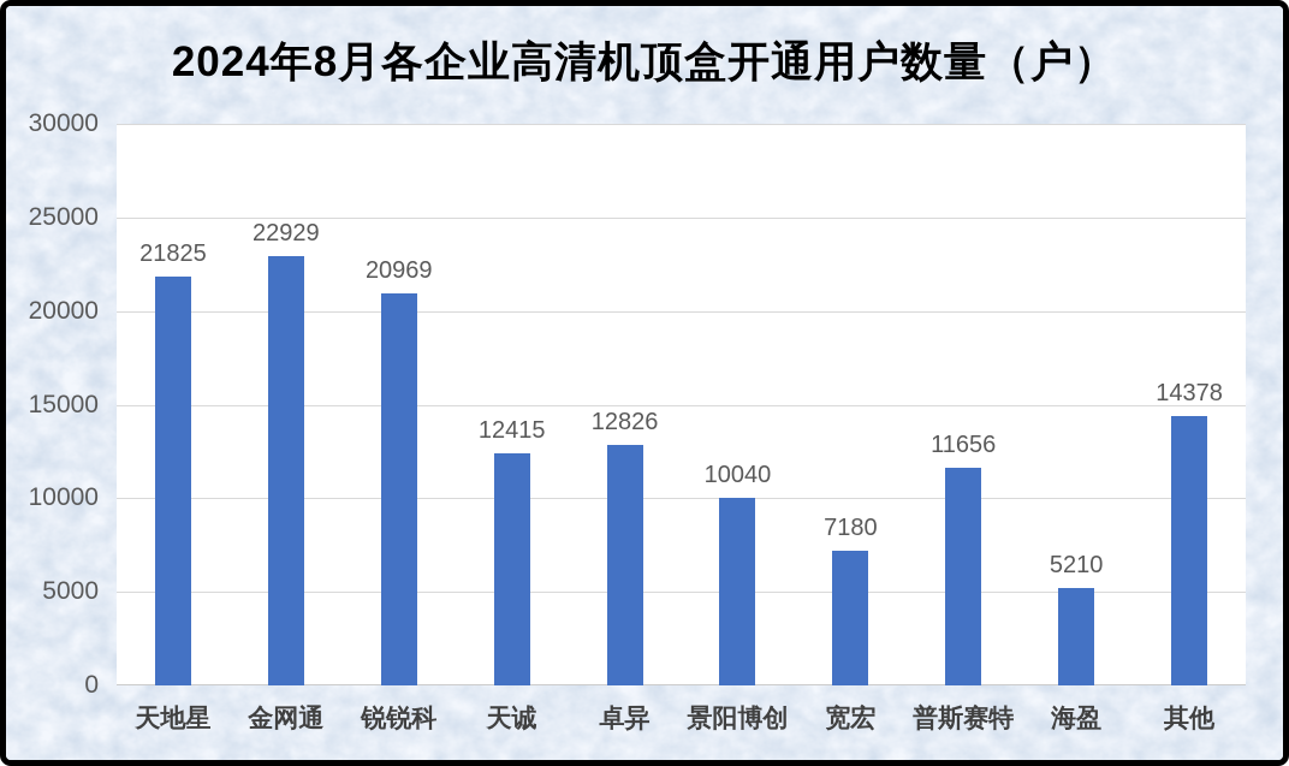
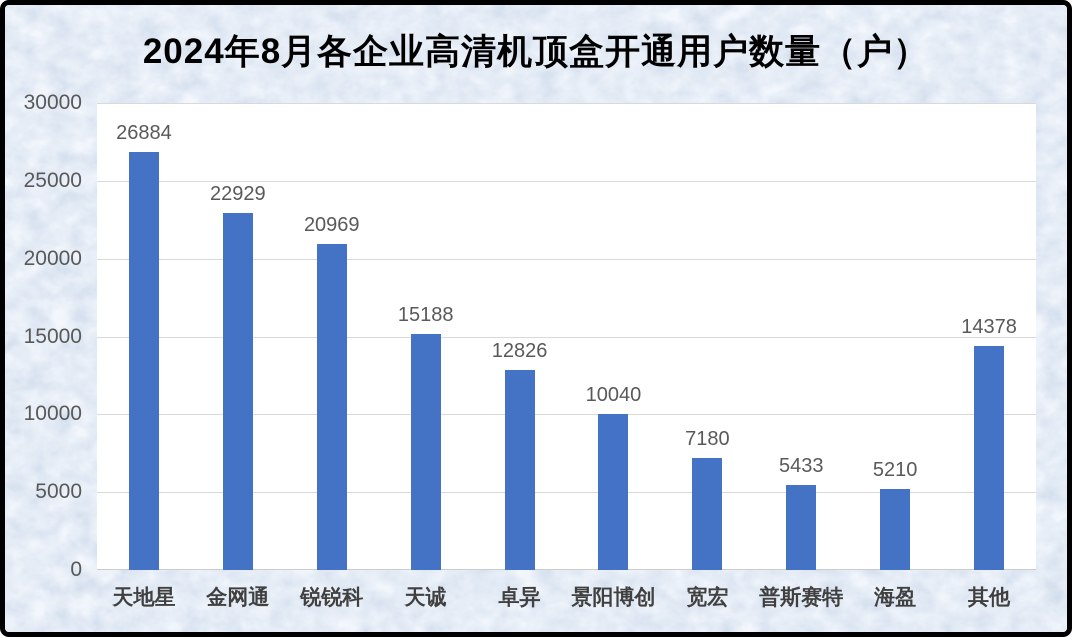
天地星: 21825 -> 26884
天诚: 12415 -> 15188
普斯赛特: 11656 -> 5433
